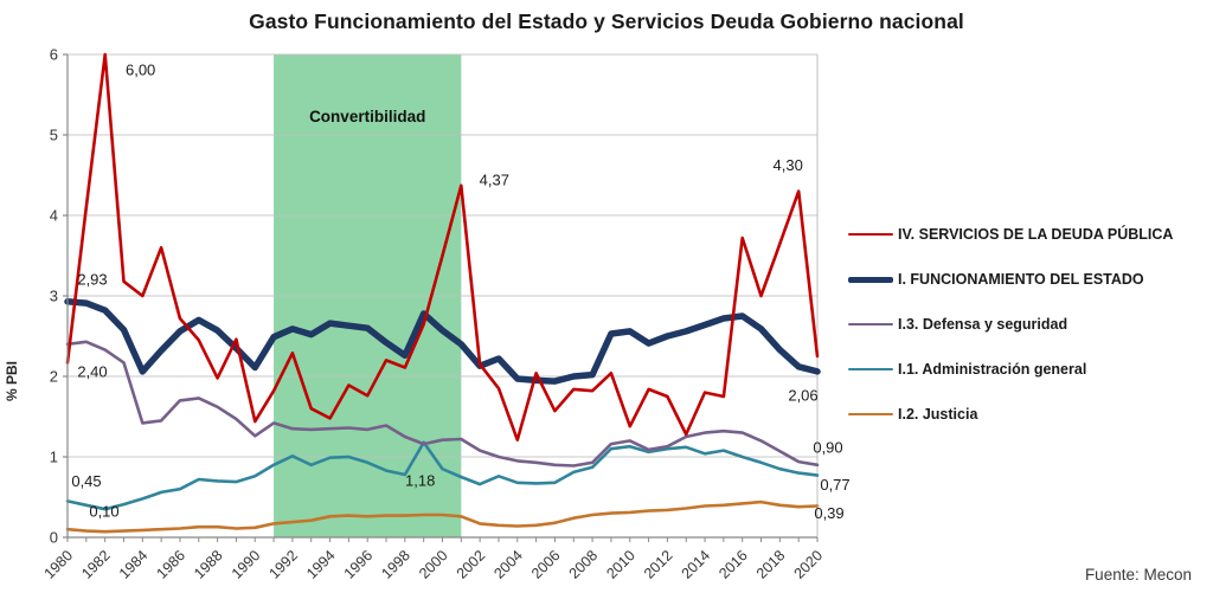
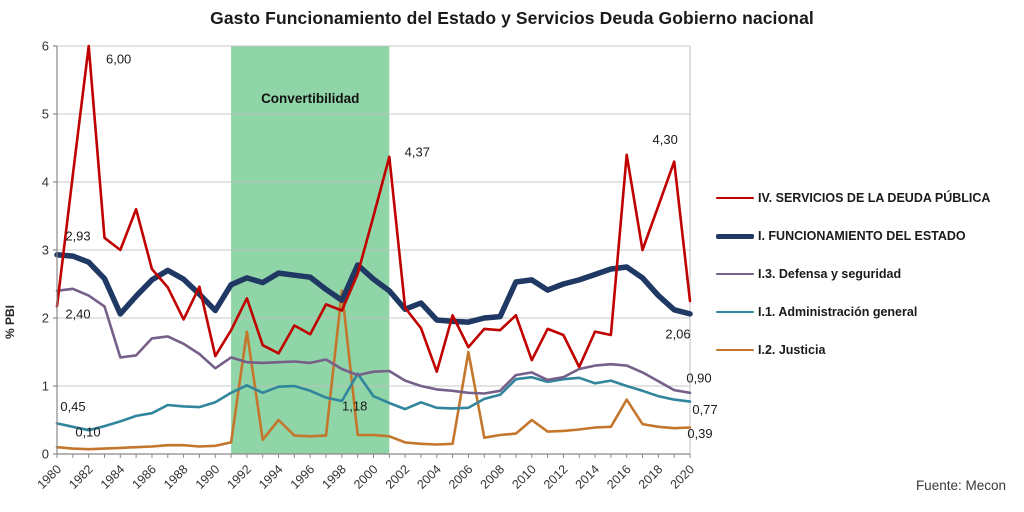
I.2. Justicia/1992: 0.2 -> 1.8
I.2. Justicia/1994: 0.3 -> 0.5
I.2. Justicia/1998: 0.3 -> 2.4
I.2. Justicia/2006: 0.2 -> 1.5
I.2. Justicia/2010: 0.3 -> 0.5
IV. SERVICIOS DE LA DEUDA PÚBLICA/2016: 3.7 -> 4.4
I.2. Justicia/2016: 0.4 -> 0.8
